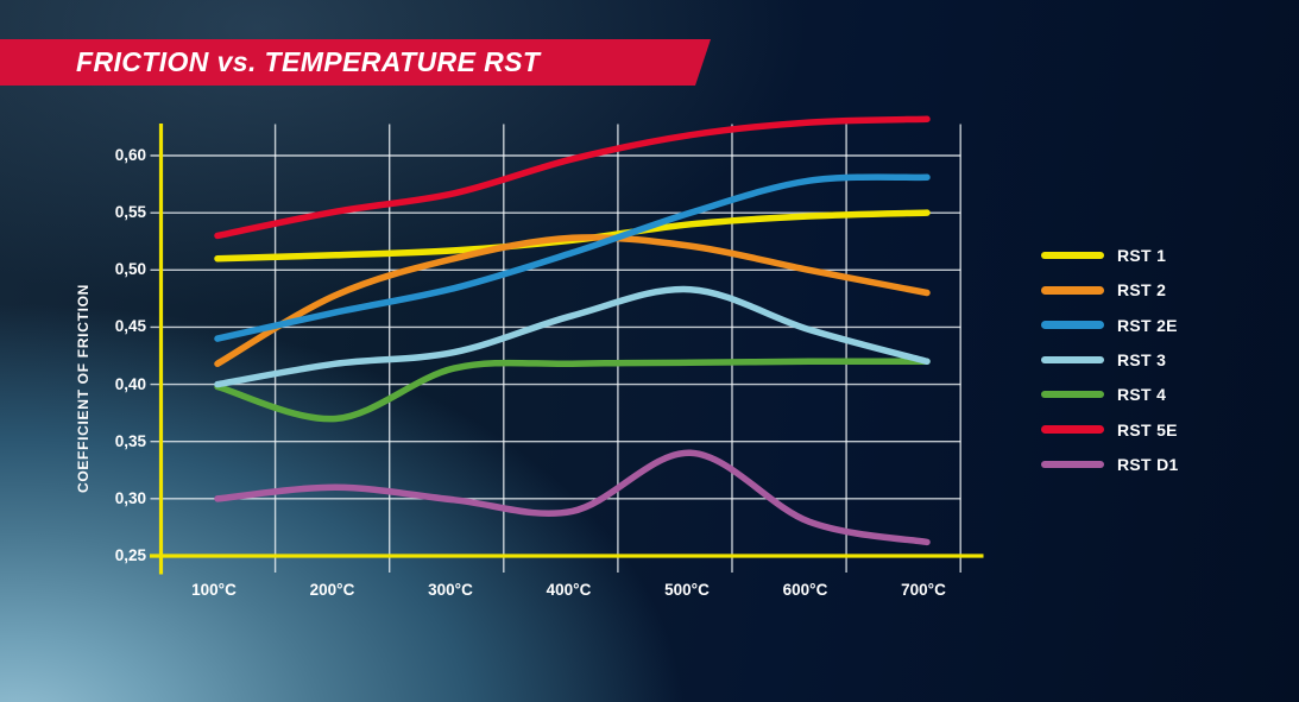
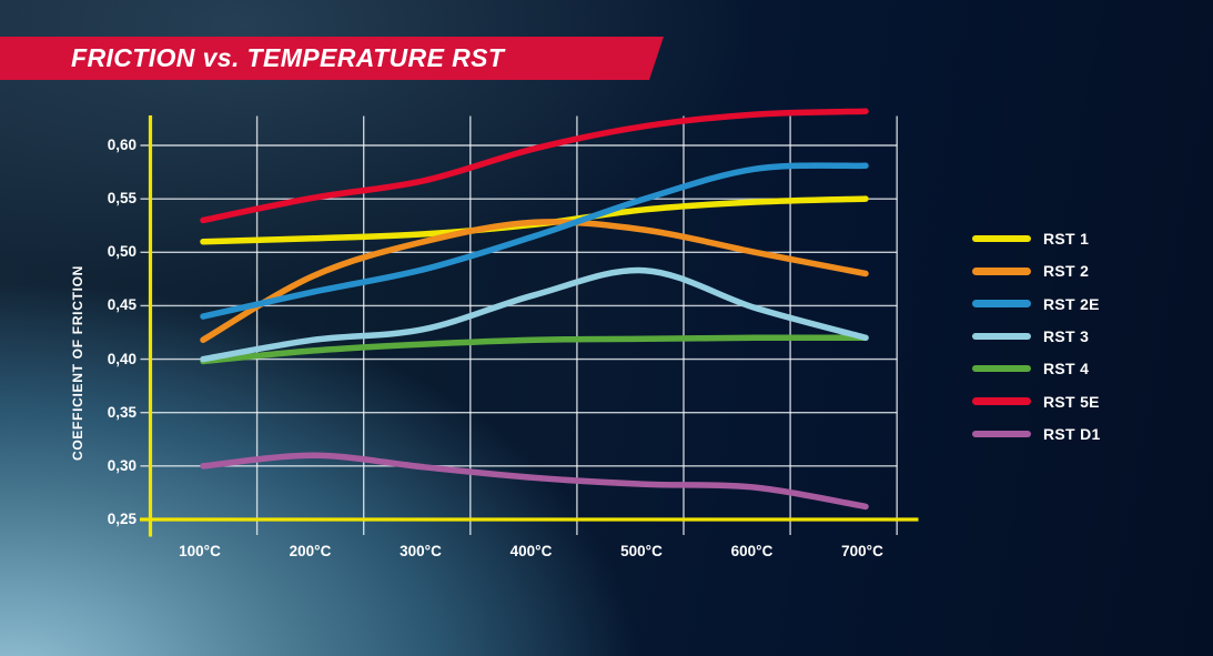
RST 4/200°C: 0,37 -> 0,41
RST D1/500°C: 0,34 -> 0,28
